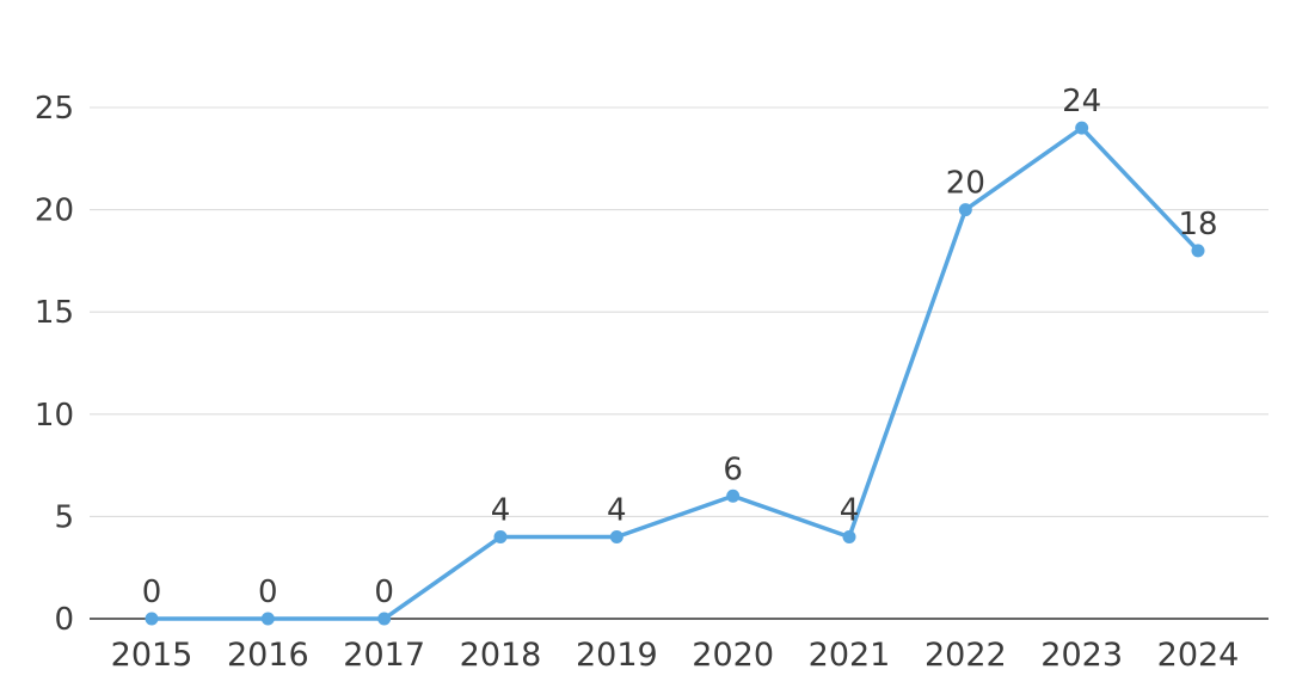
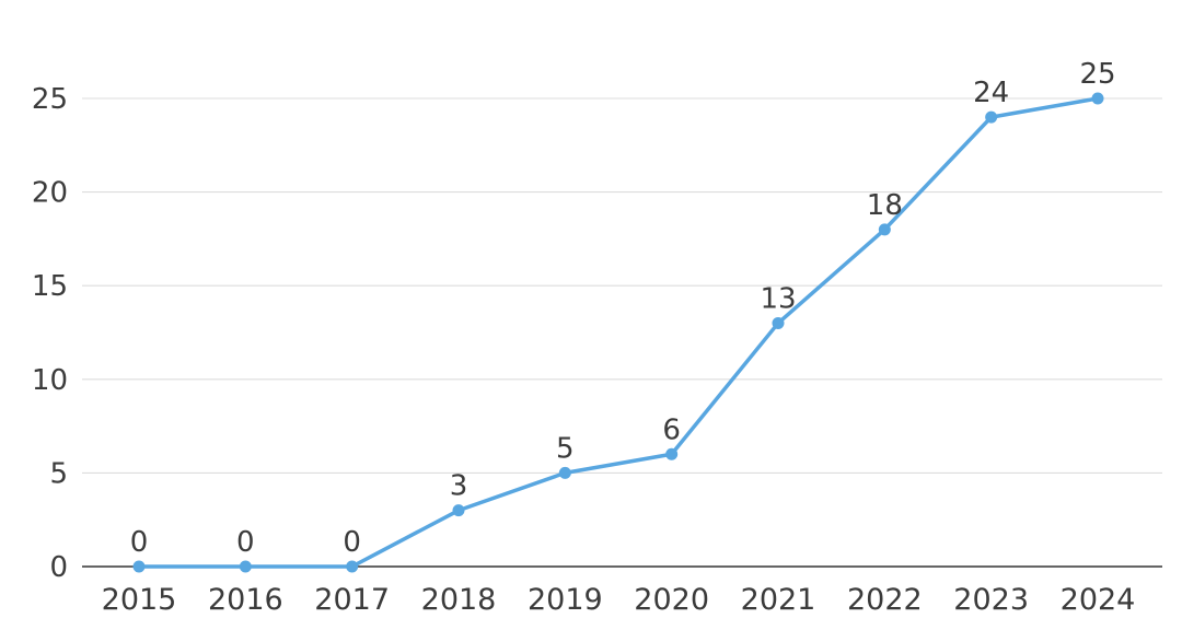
2018: 4 -> 3
2019: 4 -> 5
2021: 4 -> 13
2022: 20 -> 18
2024: 18 -> 25
